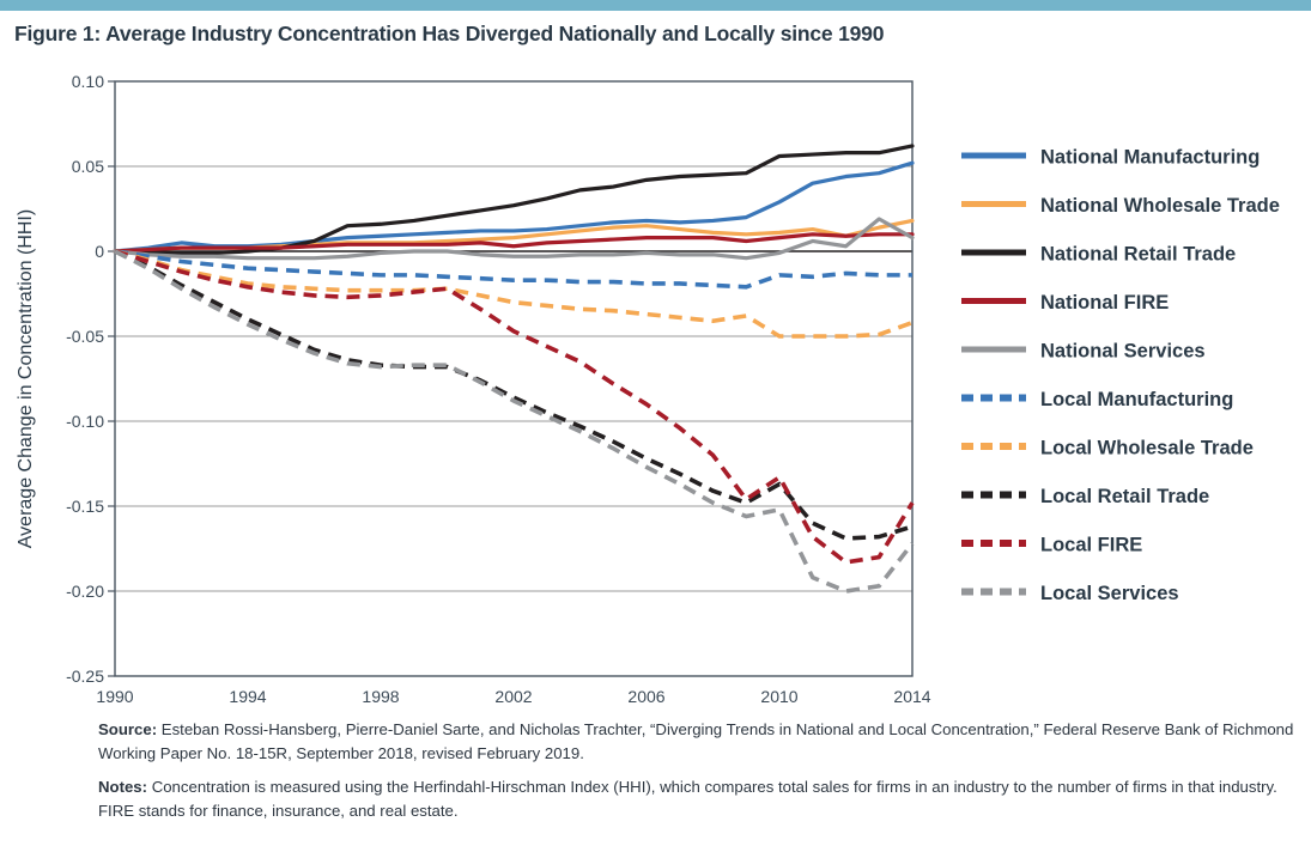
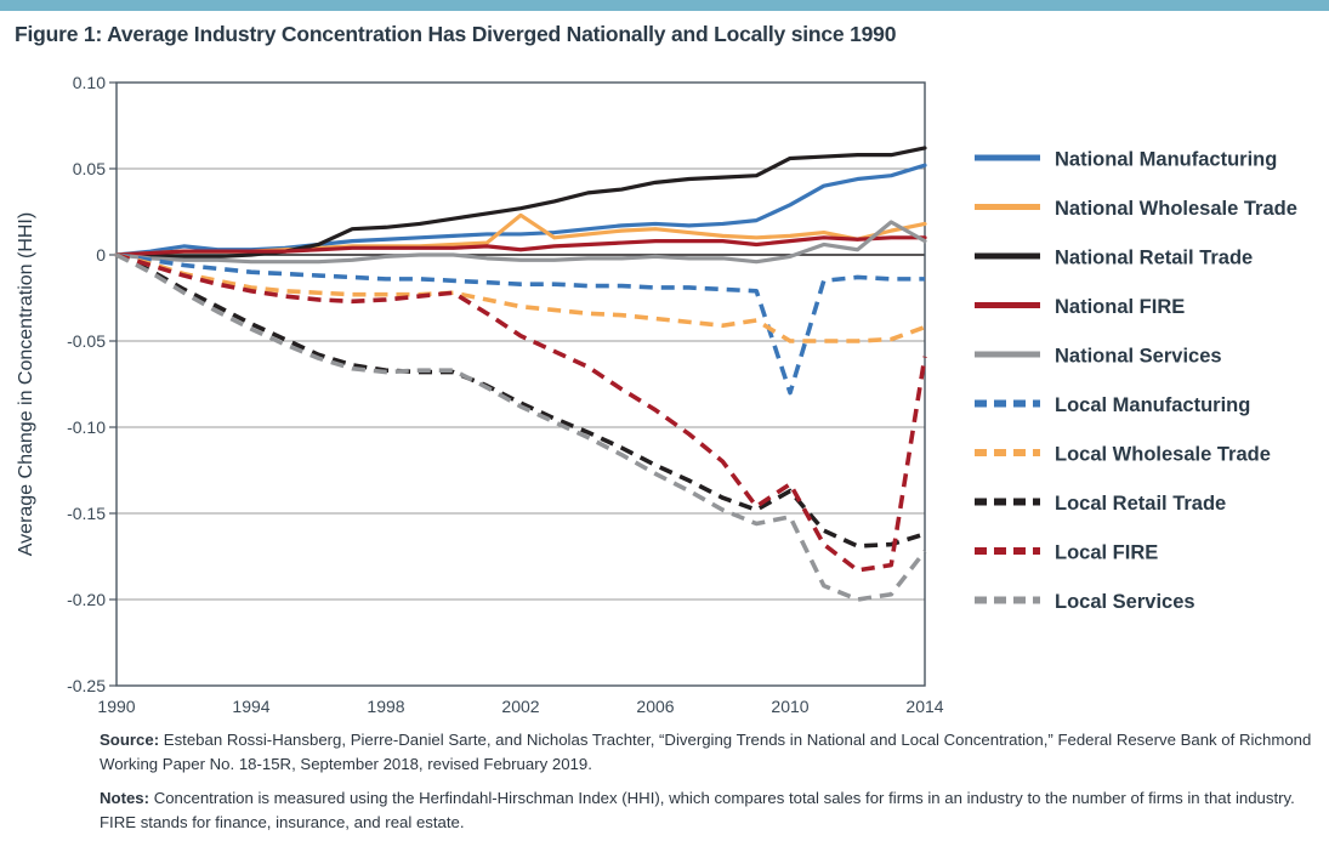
National Wholesale Trade/2002: 0.008 -> 0.023
Local Manufacturing/2010: -0.014 -> -0.080
Local FIRE/2014: -0.148 -> -0.059
